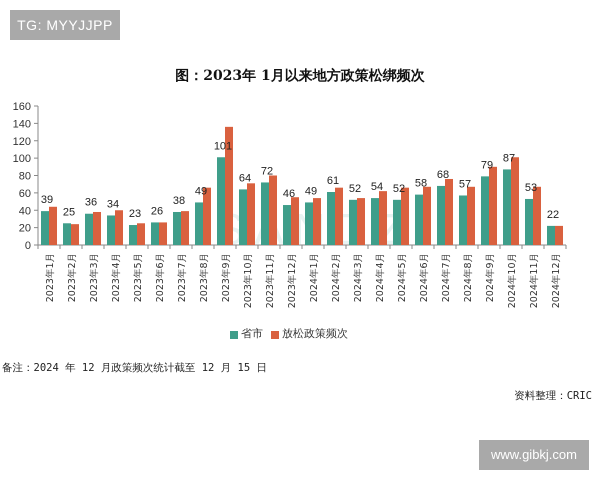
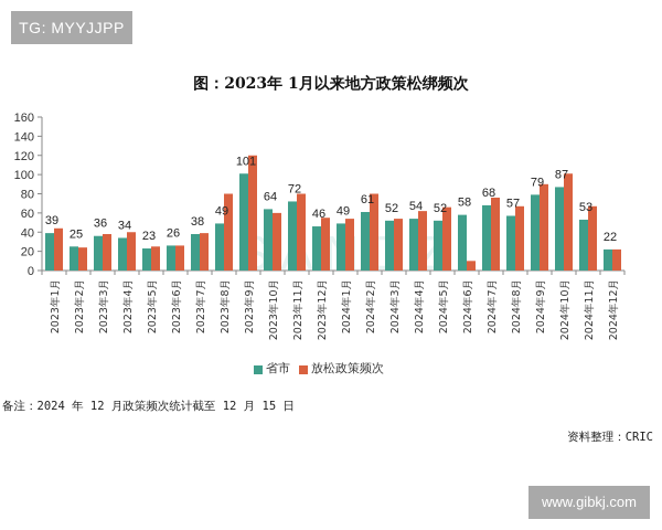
放松政策频次/2023年8月: 70 -> 80
放松政策频次/2023年9月: 140 -> 120
放松政策频次/2023年10月: 70 -> 60
放松政策频次/2024年2月: 70 -> 80
放松政策频次/2024年6月: 70 -> 10
